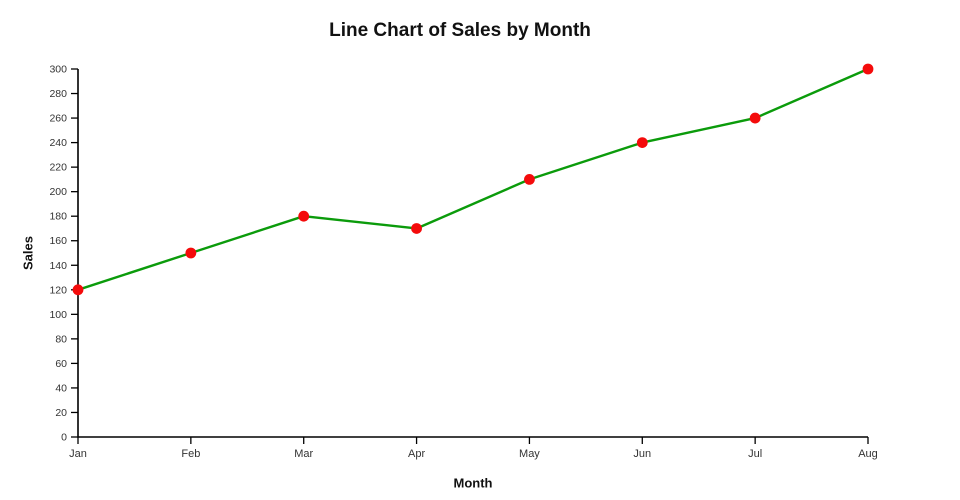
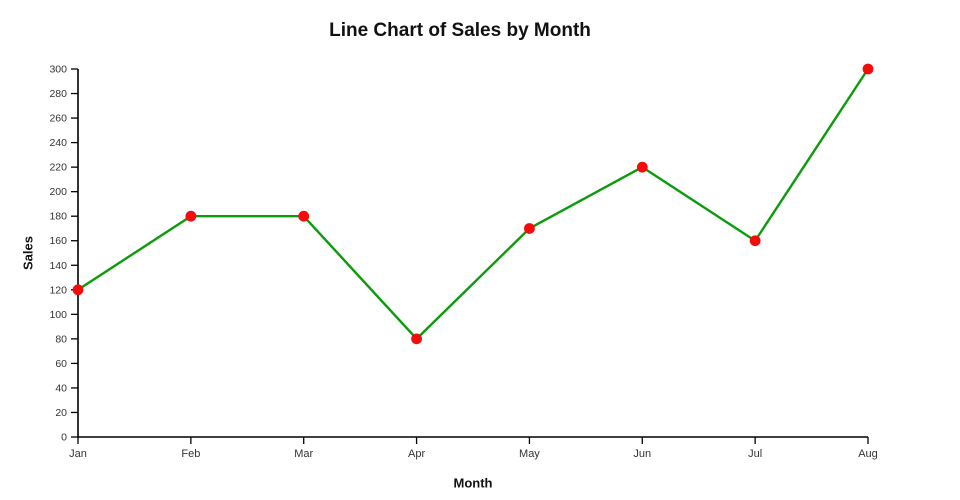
Feb: 150 -> 180
Apr: 170 -> 80
May: 210 -> 170
Jun: 240 -> 220
Jul: 260 -> 160
